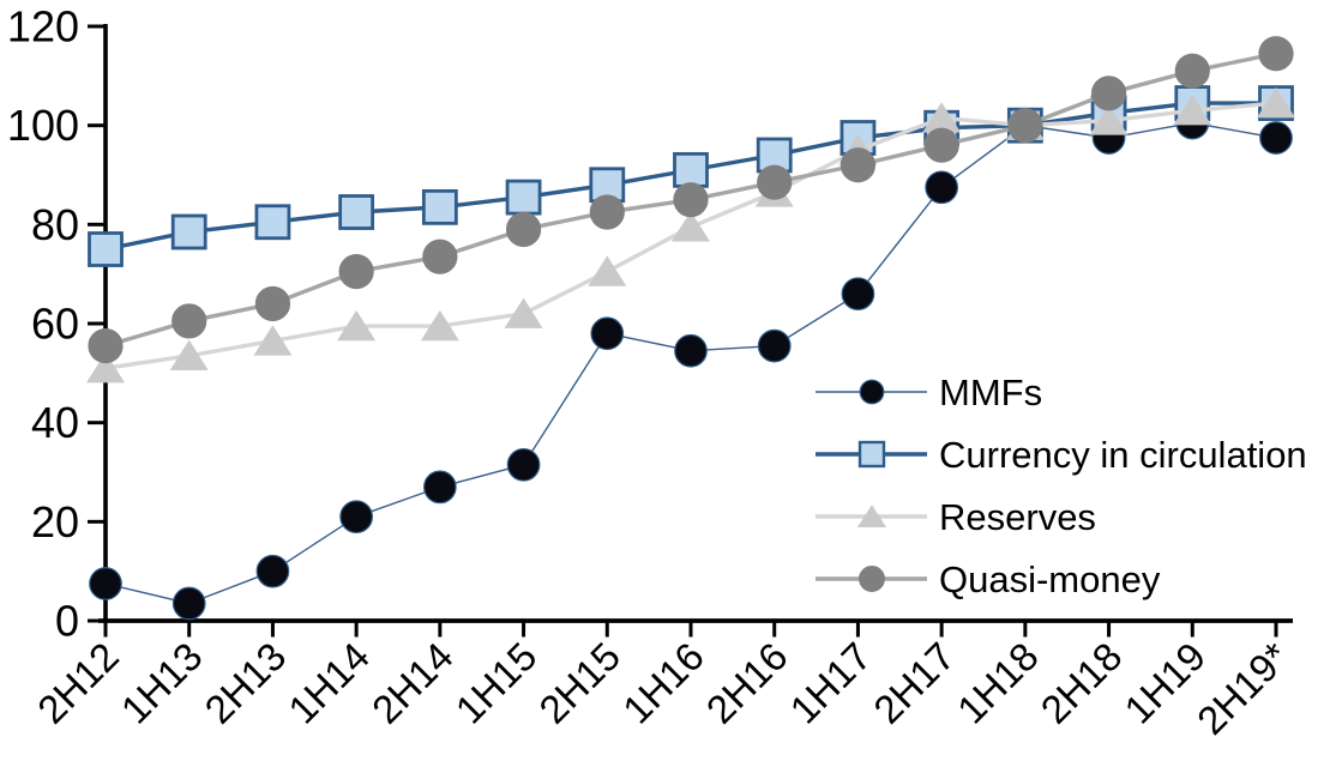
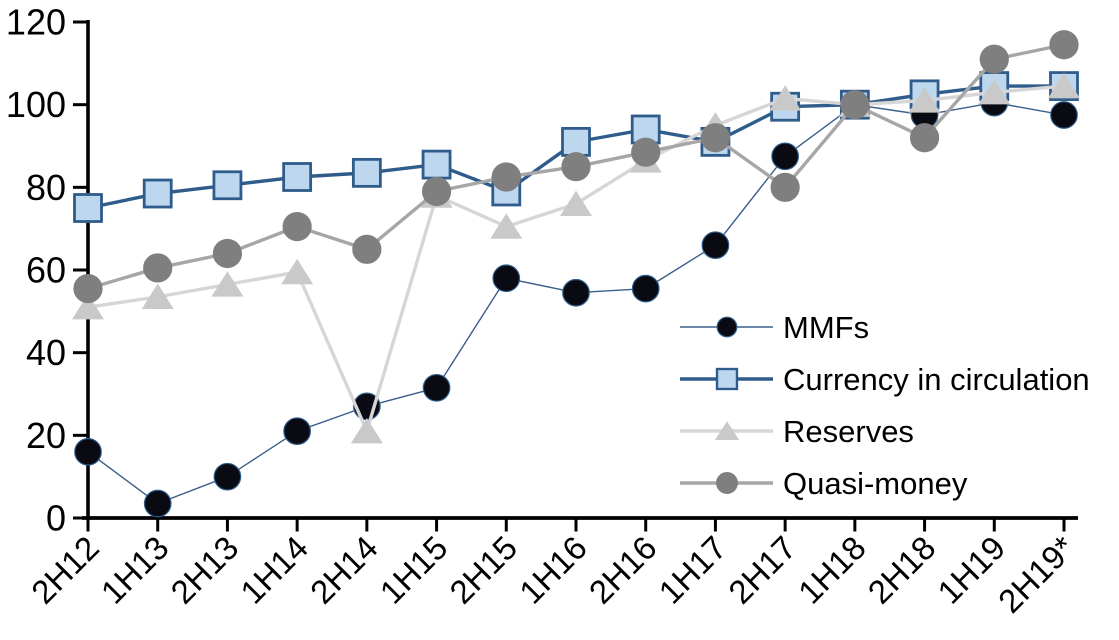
MMFs/2H12: 8 -> 16
Reserves/2H14: 60 -> 21
Quasi-money/2H14: 74 -> 65
Reserves/1H15: 62 -> 78
Currency in circulation/2H15: 88 -> 79
Reserves/1H16: 80 -> 76
Currency in circulation/1H17: 98 -> 91
Quasi-money/2H17: 96 -> 80
Quasi-money/2H18: 106 -> 92
